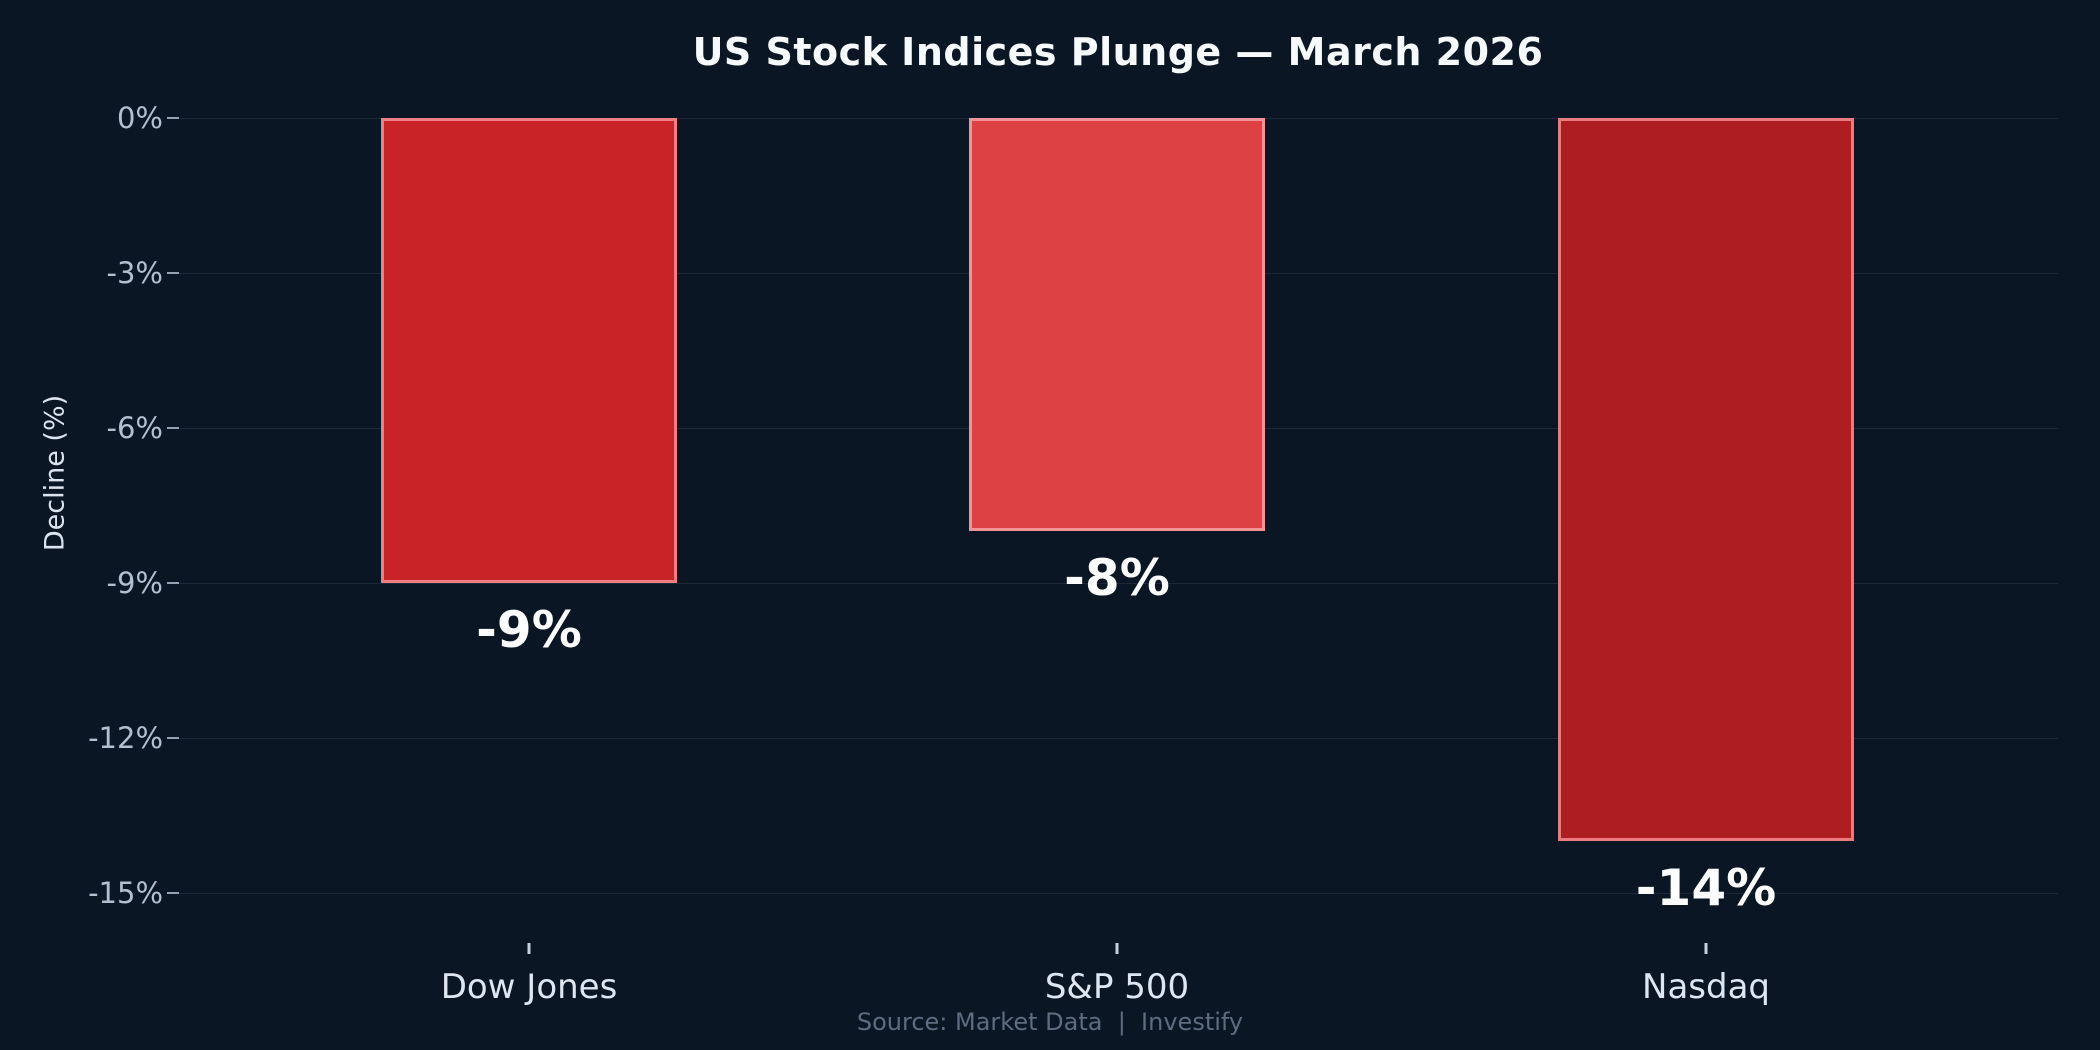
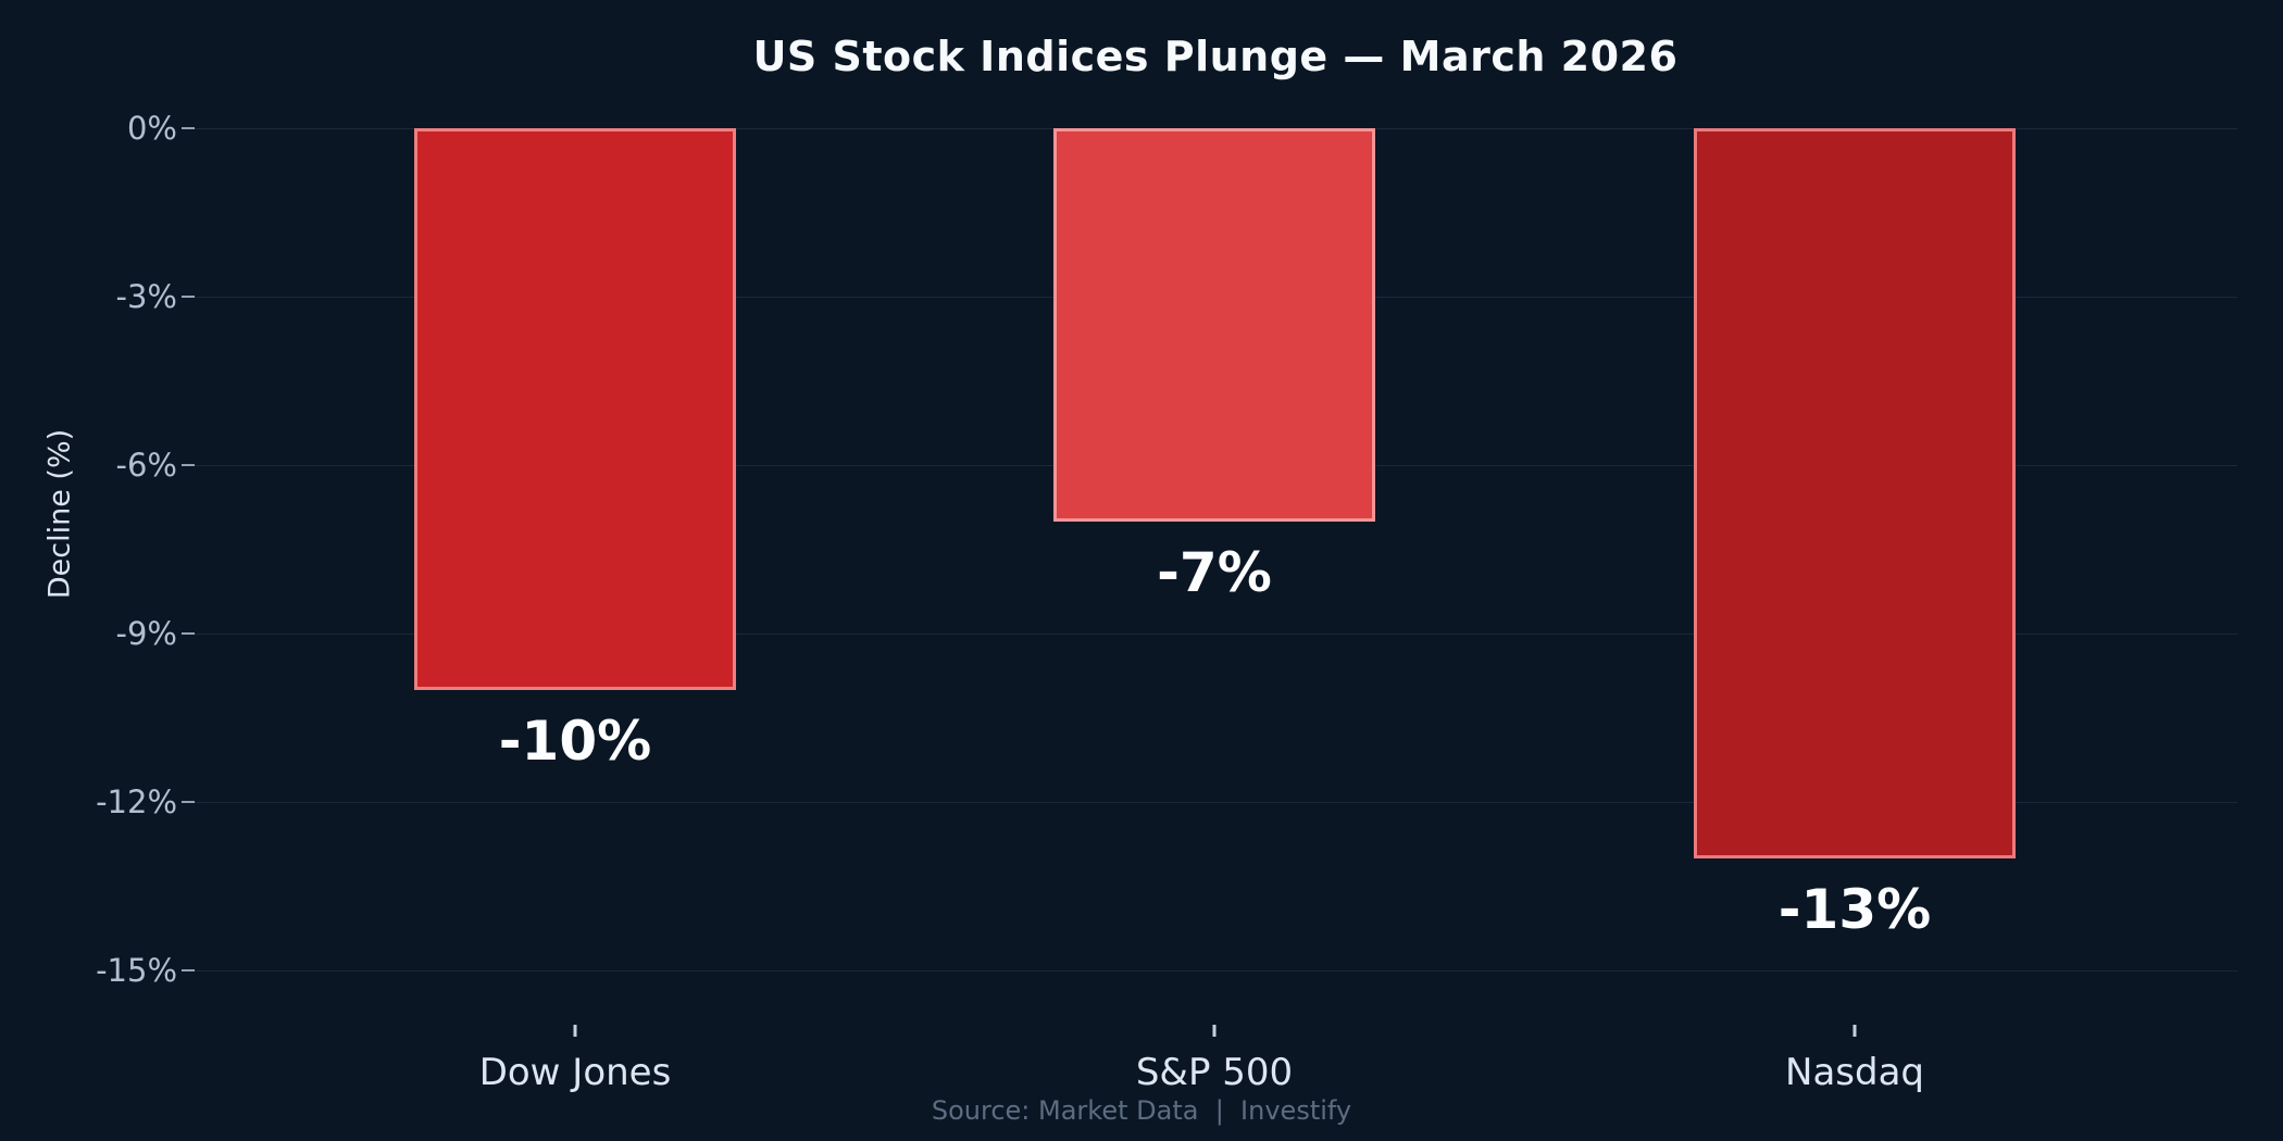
Dow Jones: -9% -> -10%
S&P 500: -8% -> -7%
Nasdaq: -14% -> -13%
